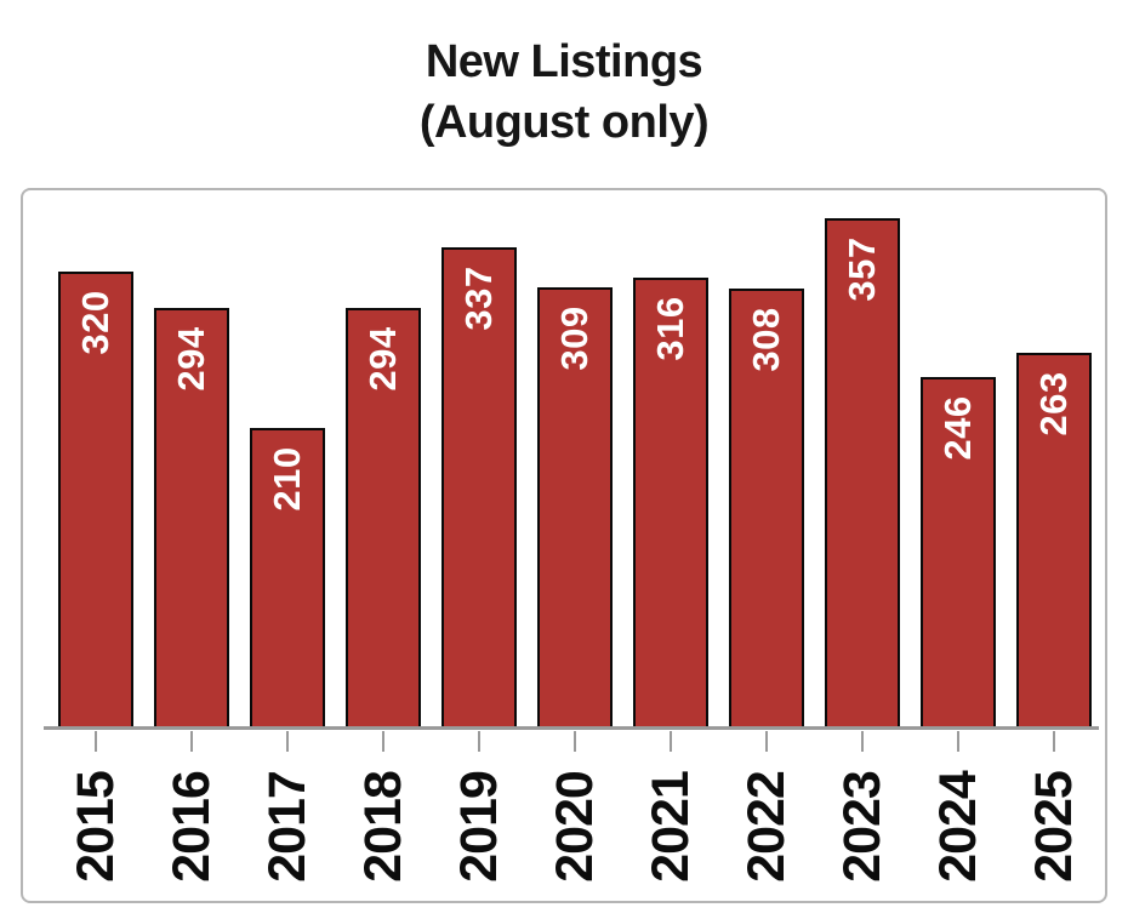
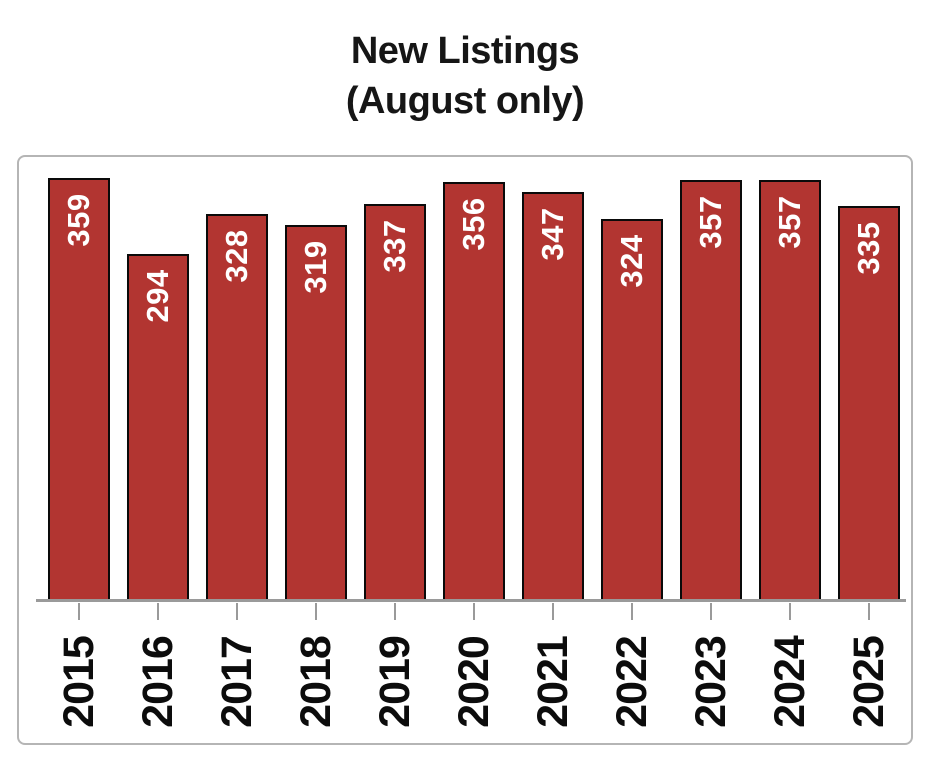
2015: 320 -> 359
2017: 210 -> 328
2018: 294 -> 319
2020: 309 -> 356
2021: 316 -> 347
2022: 308 -> 324
2024: 246 -> 357
2025: 263 -> 335
